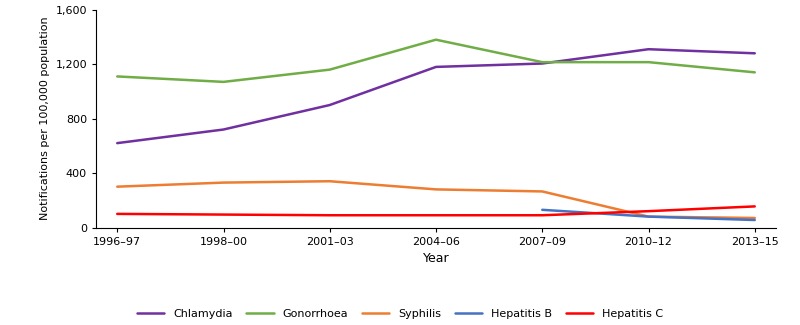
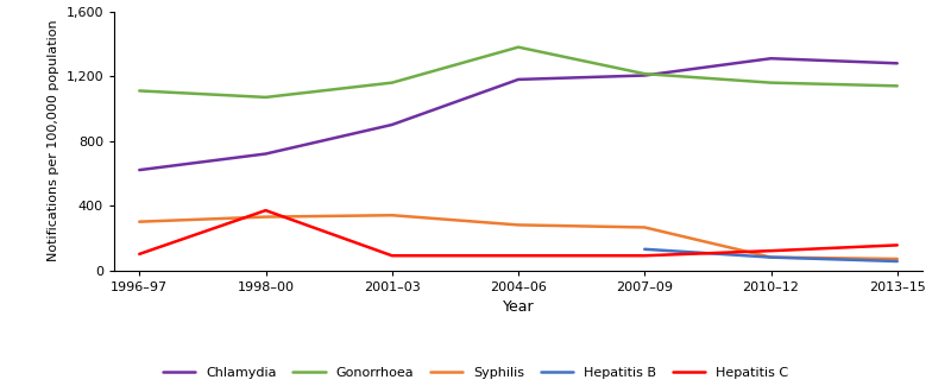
Hepatitis C/1998–00: 100 -> 370
Gonorrhoea/2010–12: 1,220 -> 1,160
